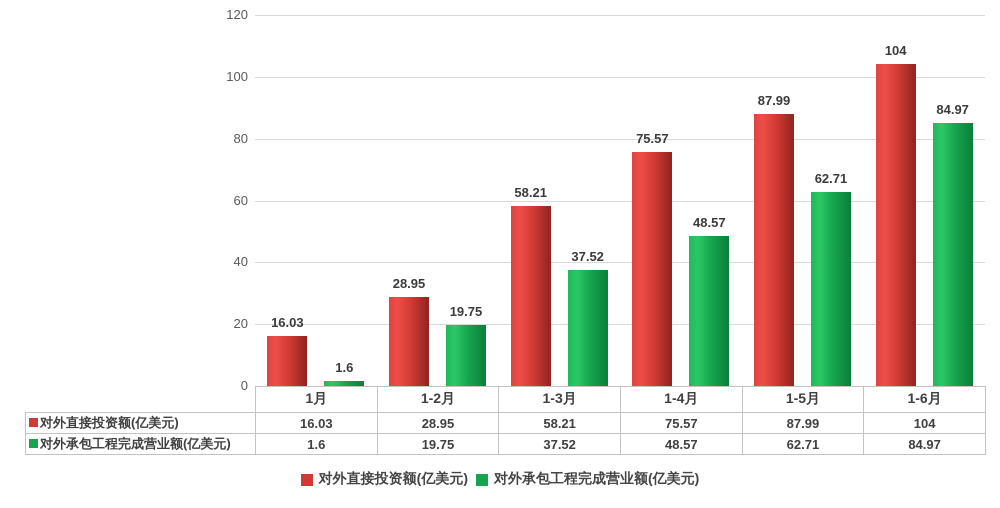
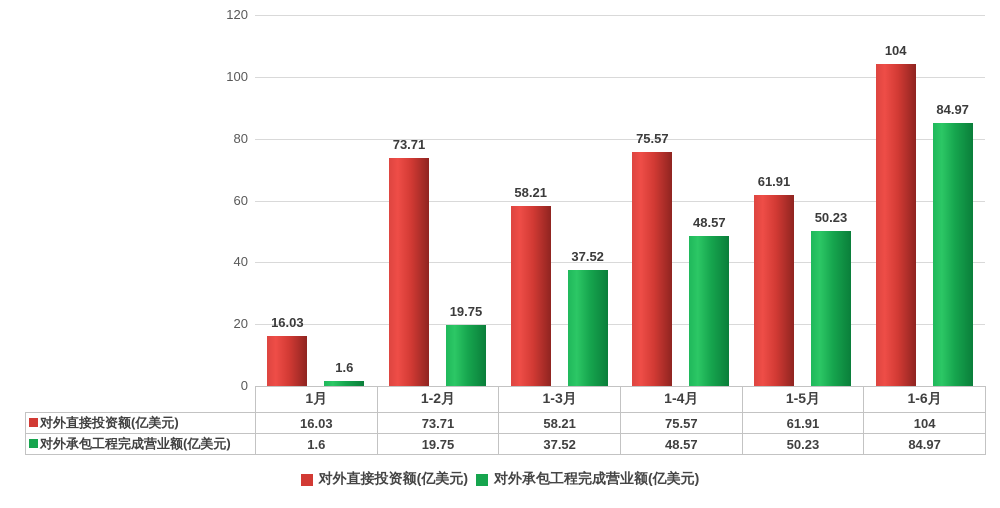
对外直接投资额(亿美元)/1-2月: 28.95 -> 73.71
对外直接投资额(亿美元)/1-5月: 87.99 -> 61.91
对外承包工程完成营业额(亿美元)/1-5月: 62.71 -> 50.23
